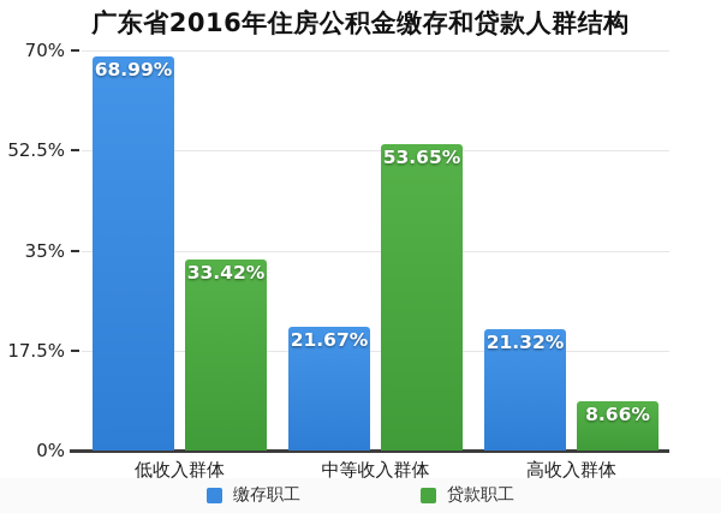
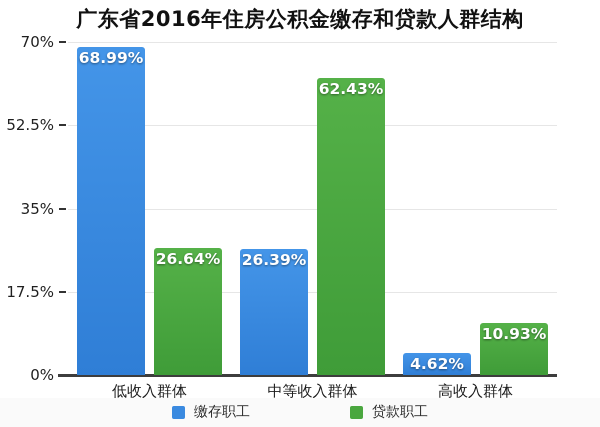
贷款职工/低收入群体: 33.42% -> 26.64%
缴存职工/中等收入群体: 21.67% -> 26.39%
贷款职工/中等收入群体: 53.65% -> 62.43%
缴存职工/高收入群体: 21.32% -> 4.62%
贷款职工/高收入群体: 8.66% -> 10.93%
